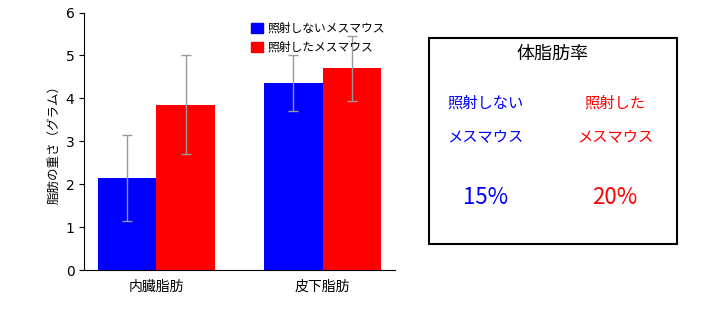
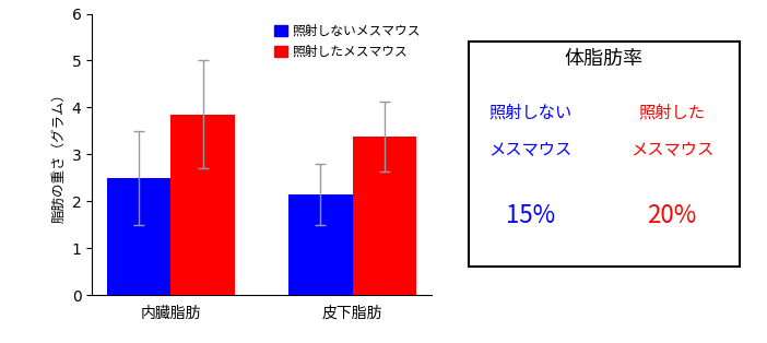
照射しないメスマウス/内臓脂肪: 2.15 -> 2.50
照射しないメスマウス/皮下脂肪: 4.35 -> 2.15
照射したメスマウス/皮下脂肪: 4.70 -> 3.38
